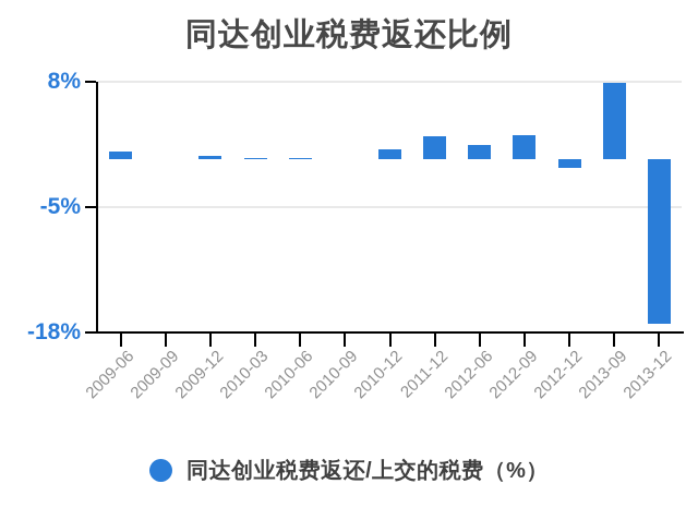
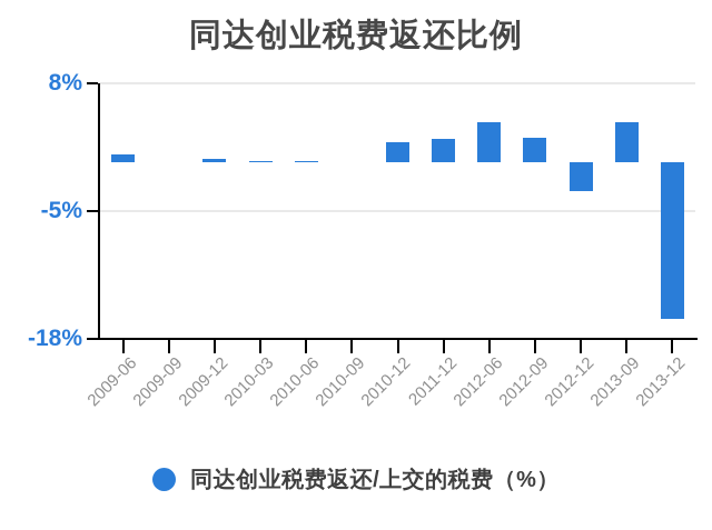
2010-12: 1% -> 2%
2012-06: 1% -> 4%
2012-12: -1% -> -3%
2013-09: 8% -> 4%
2013-12: -17% -> -16%
